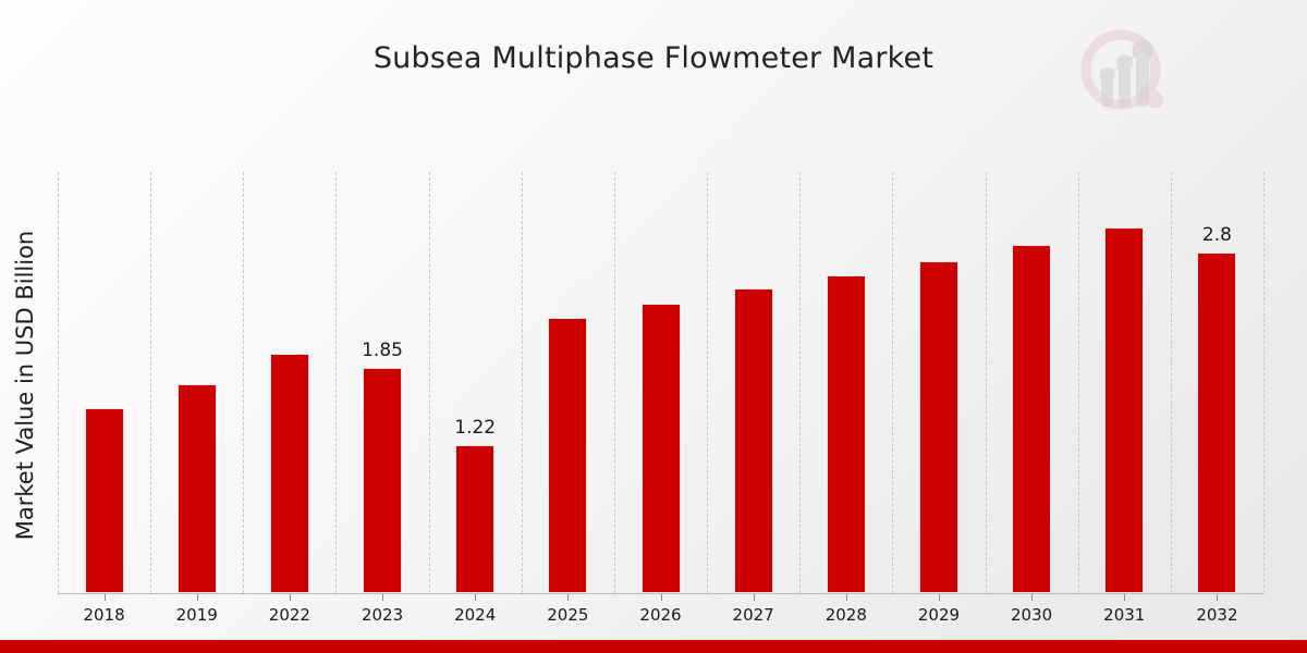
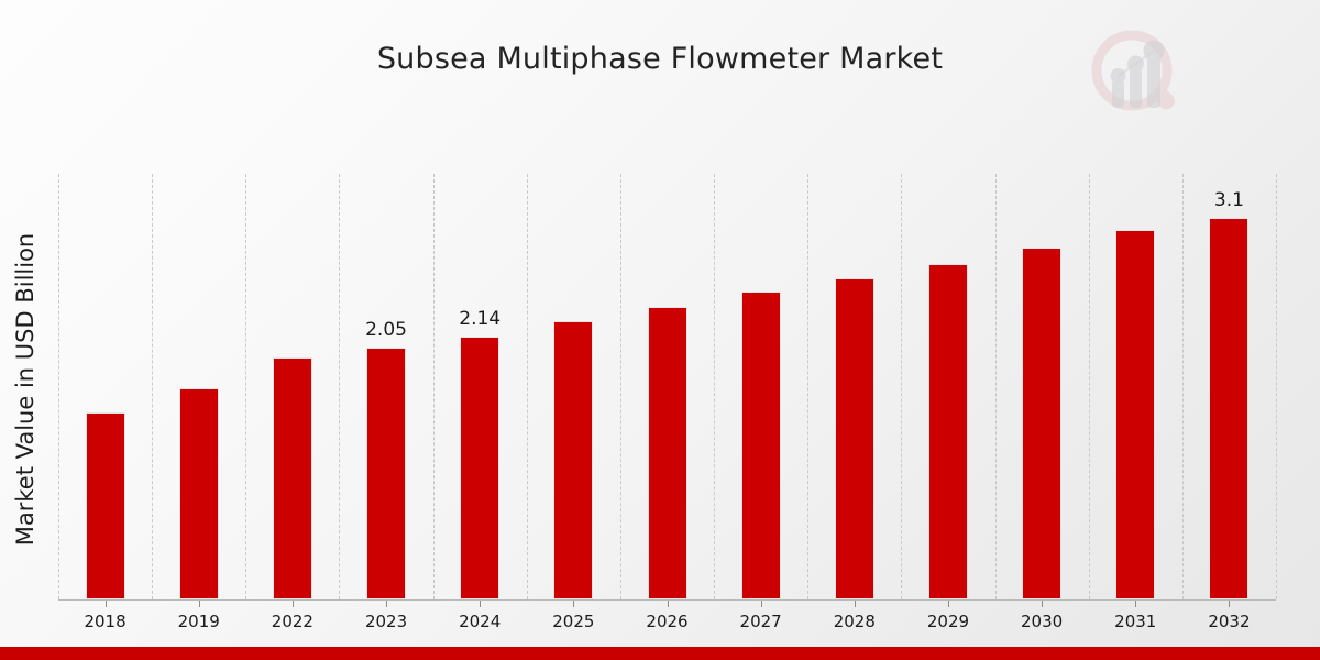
2023: 1.85 -> 2.05
2024: 1.22 -> 2.14
2032: 2.8 -> 3.1
